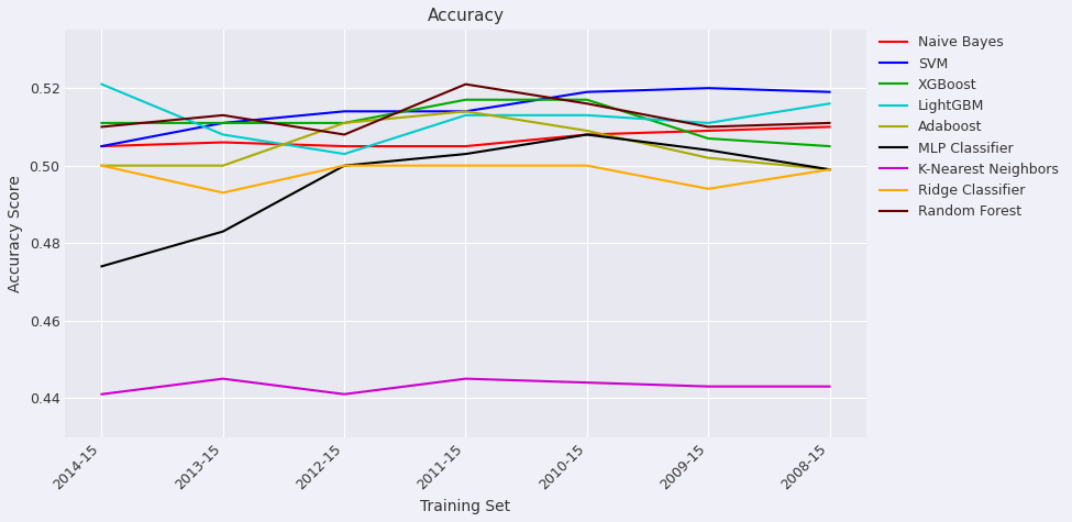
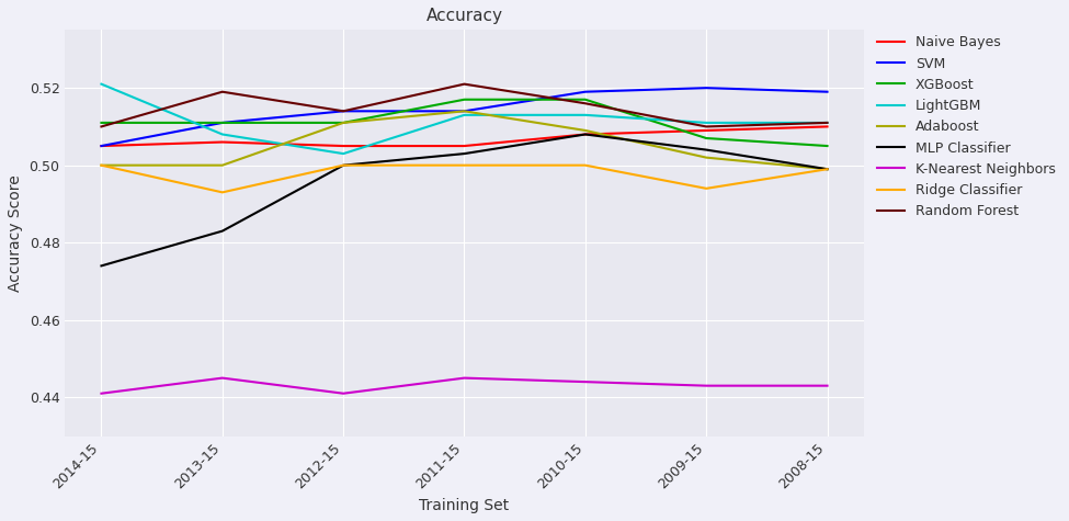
Random Forest/2013-15: 0.513 -> 0.519
Random Forest/2012-15: 0.508 -> 0.514
LightGBM/2008-15: 0.516 -> 0.511
